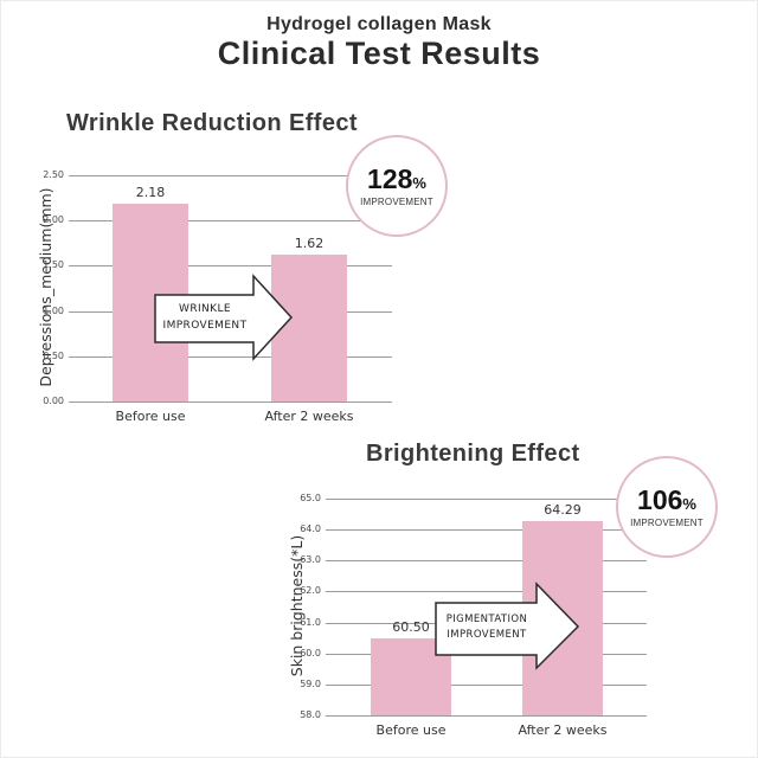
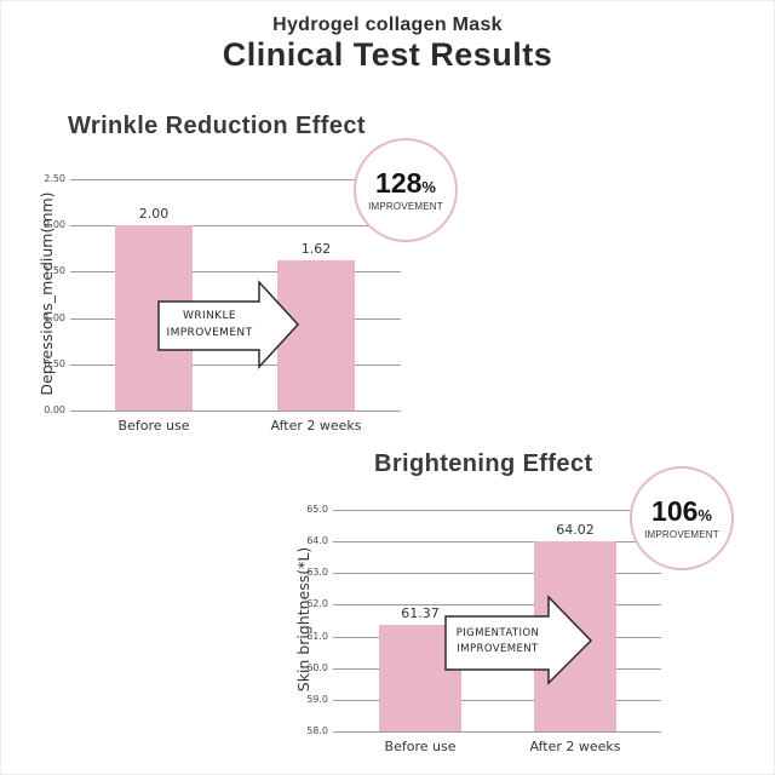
Wrinkle Reduction Effect/Before use: 2.18 -> 2.00
Brightening Effect/Before use: 60.50 -> 61.37
Brightening Effect/After 2 weeks: 64.29 -> 64.02
